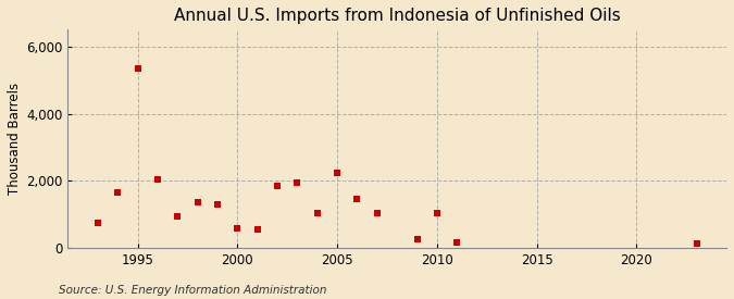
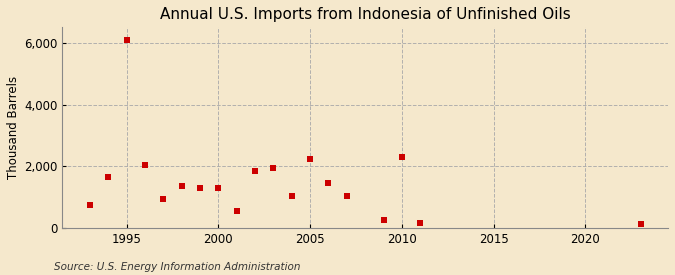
1995: 5,350 -> 6,100
2000: 580 -> 1,300
2010: 1,050 -> 2,300
